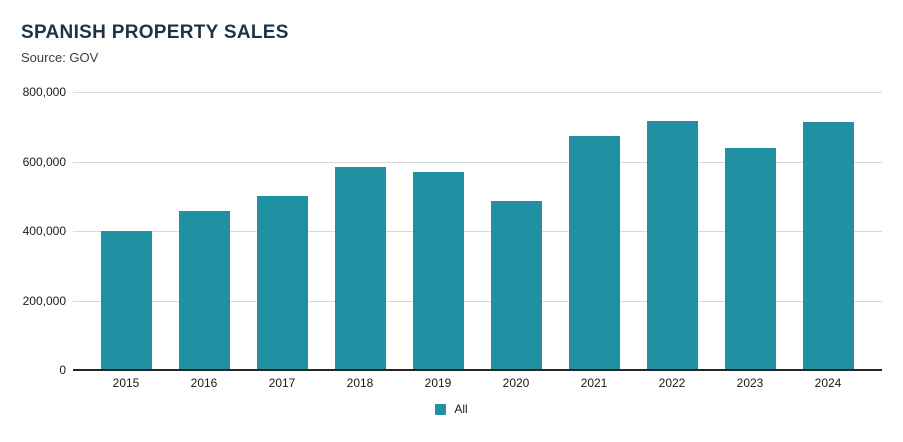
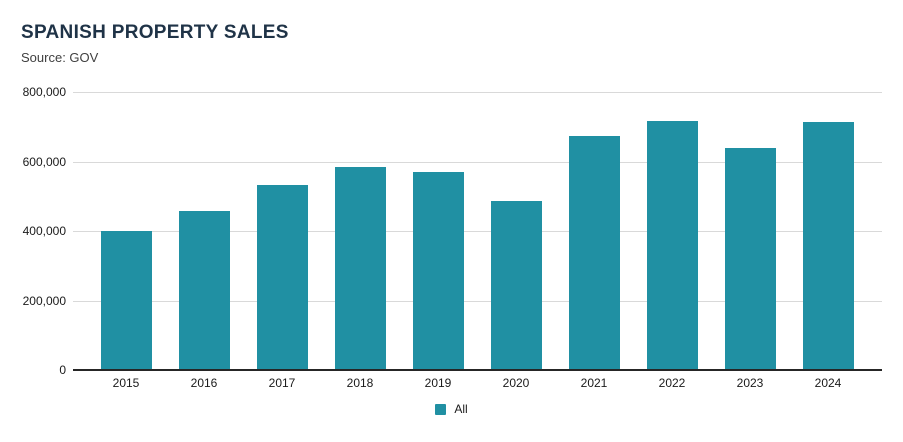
2017: 500000 -> 530000
